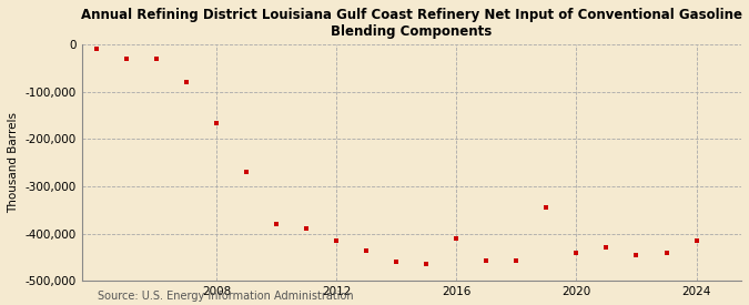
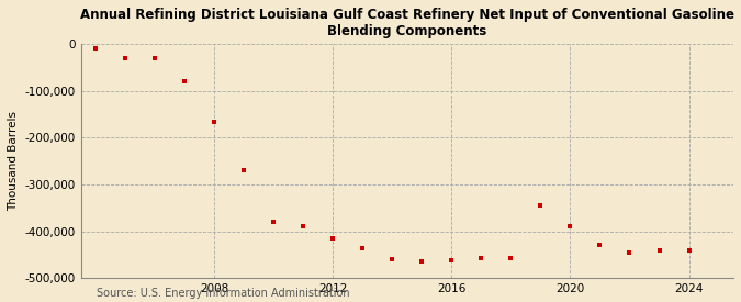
2016: -410,000 -> -463,000
2020: -440,000 -> -390,000
2024: -415,000 -> -442,000
